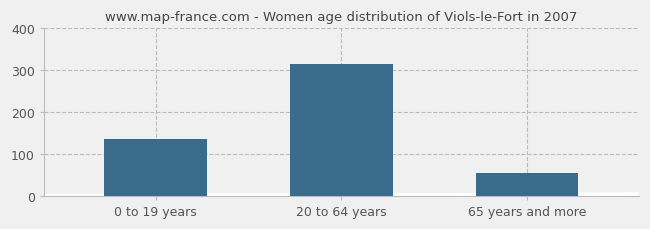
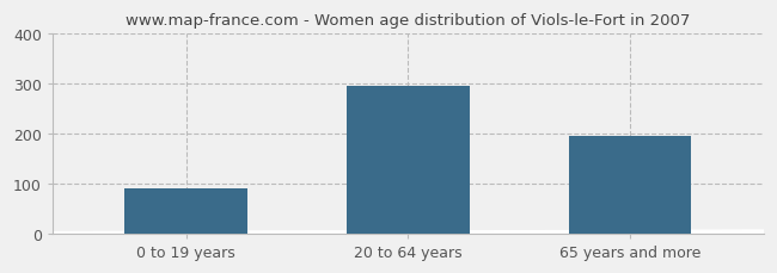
0 to 19 years: 135 -> 90
20 to 64 years: 315 -> 295
65 years and more: 55 -> 195
